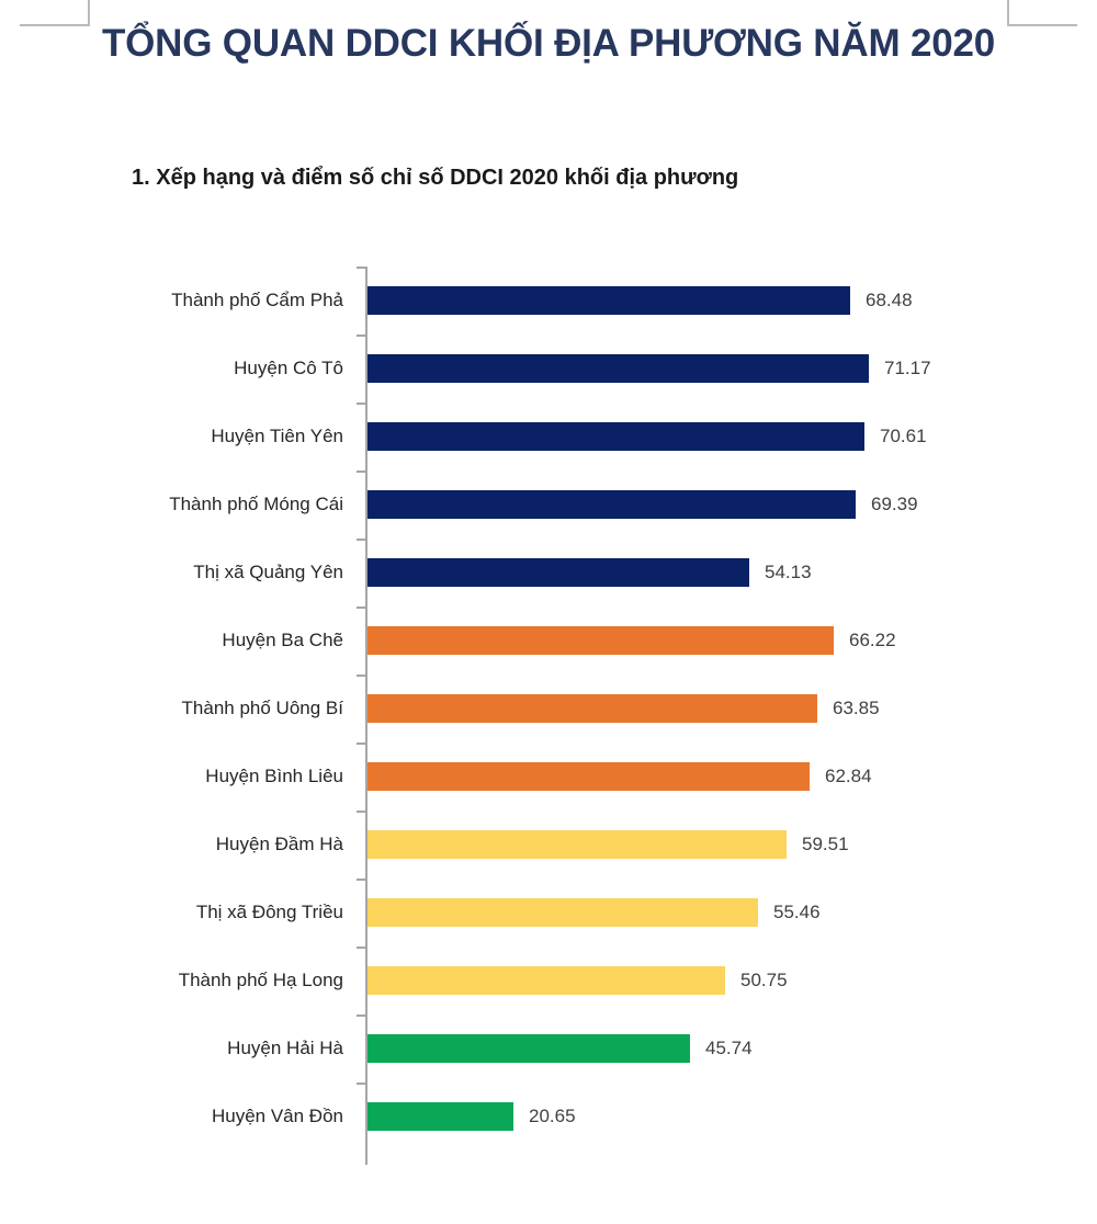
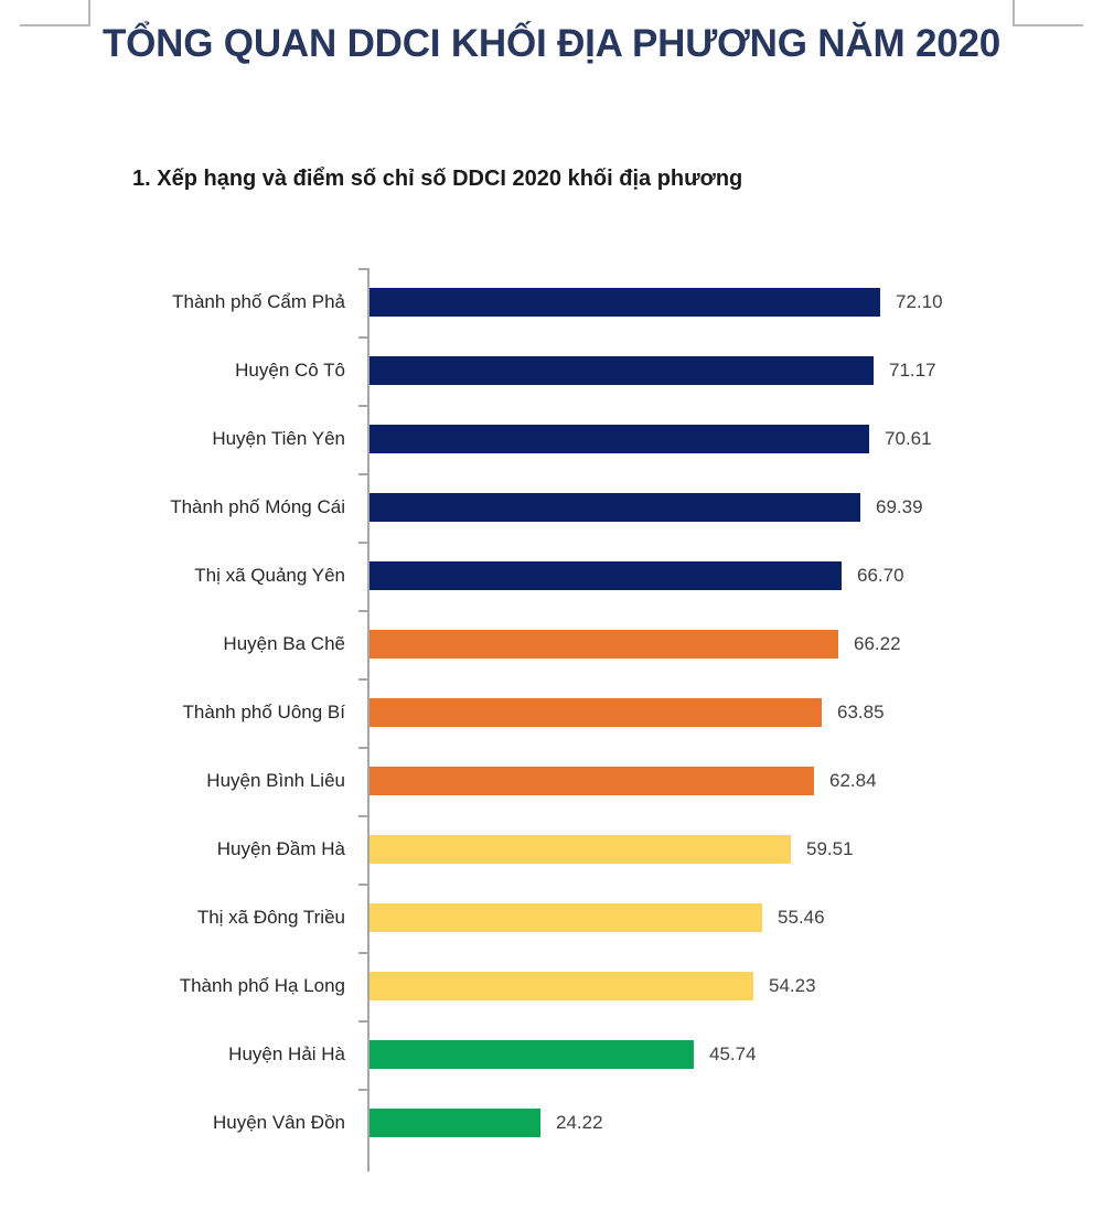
Thành phố Cẩm Phả: 68.48 -> 72.10
Thị xã Quảng Yên: 54.13 -> 66.70
Thành phố Hạ Long: 50.75 -> 54.23
Huyện Vân Đồn: 20.65 -> 24.22
